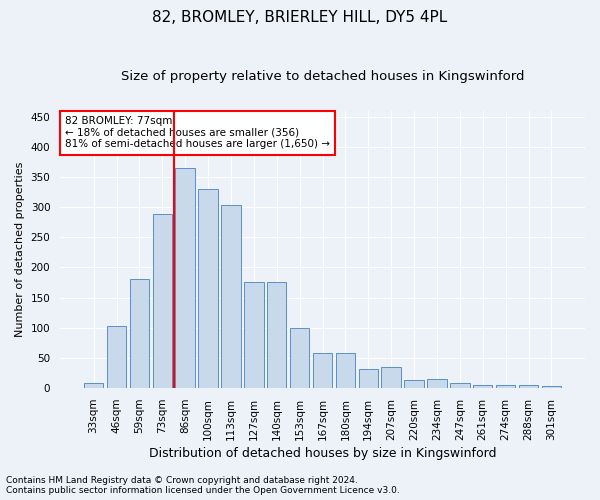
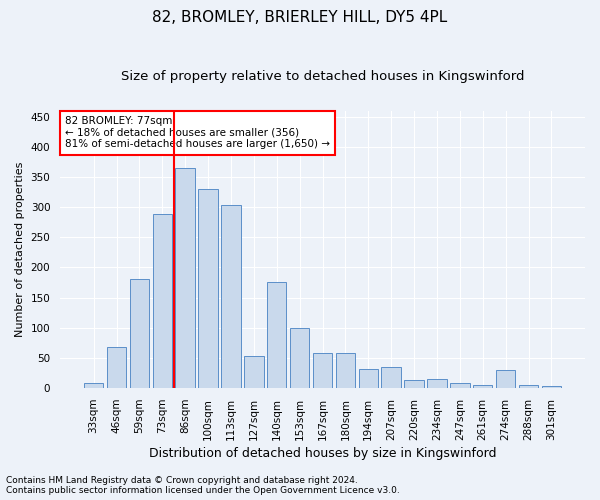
46sqm: 103 -> 68
127sqm: 176 -> 54
274sqm: 5 -> 30
